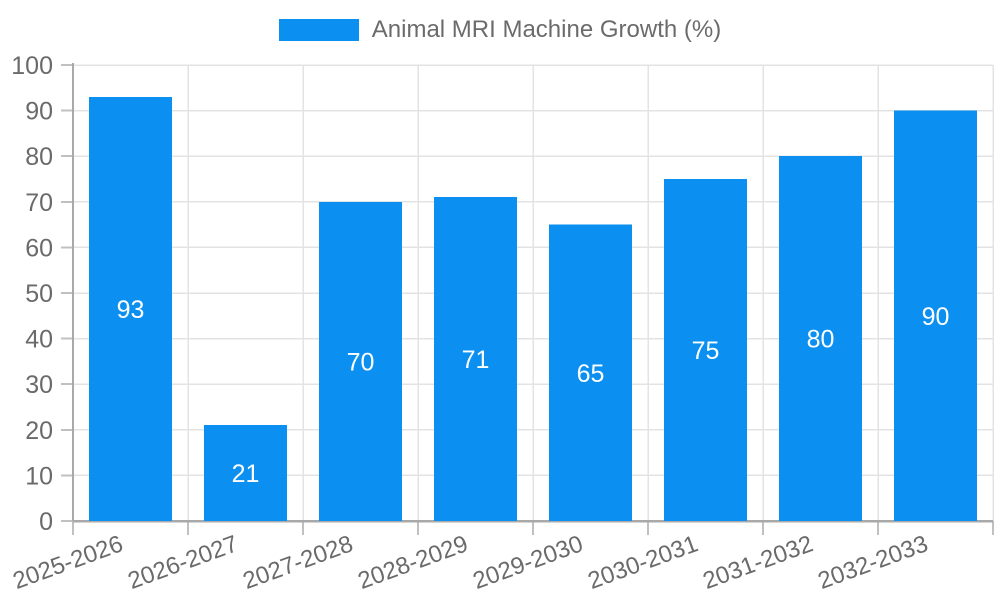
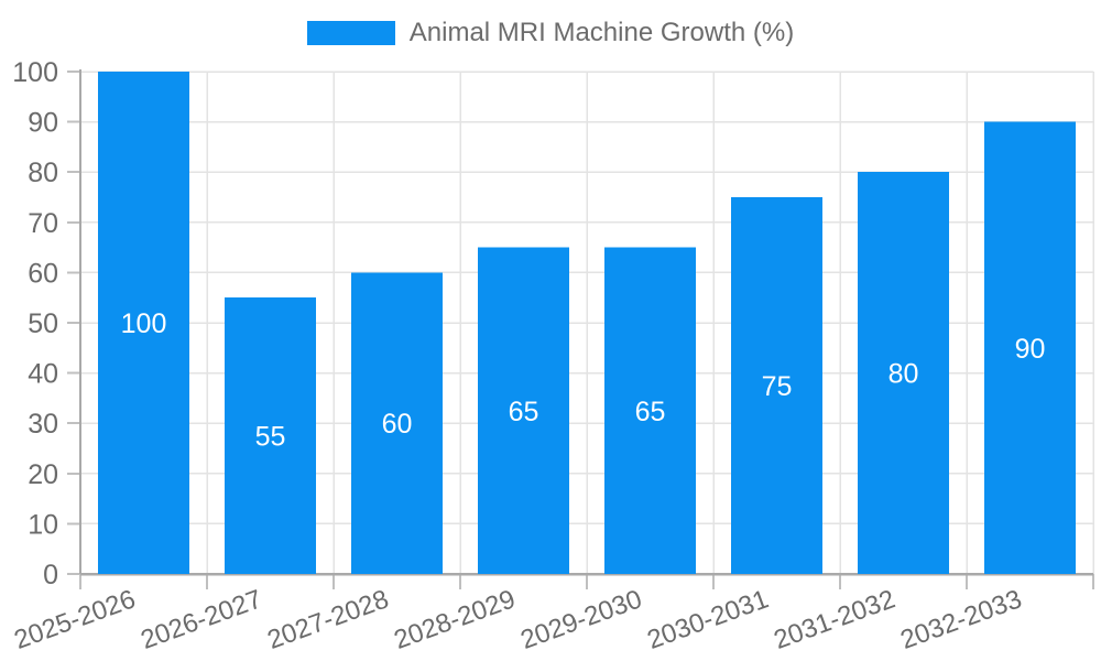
2025-2026: 93 -> 100
2026-2027: 21 -> 55
2027-2028: 70 -> 60
2028-2029: 71 -> 65
